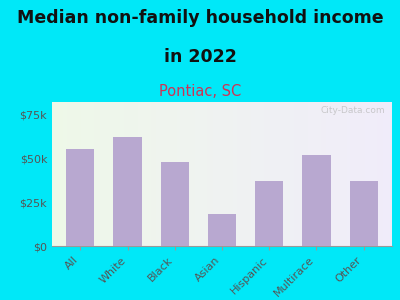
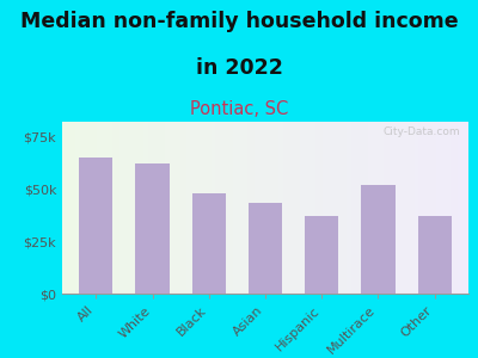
All: $55k -> $65k
Asian: $18k -> $43k
